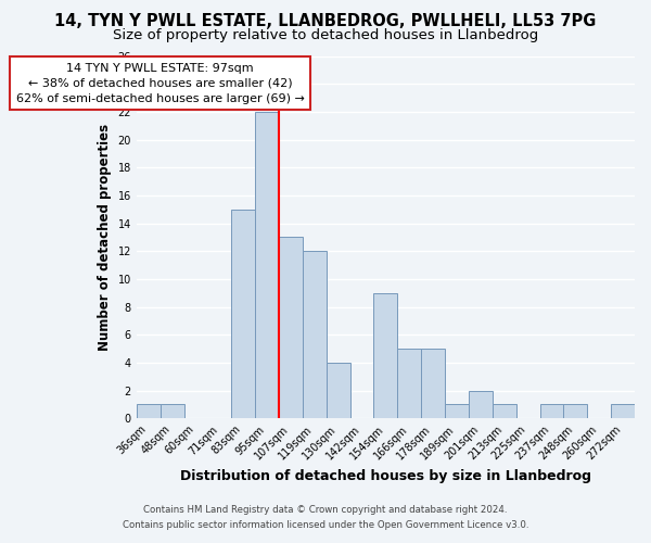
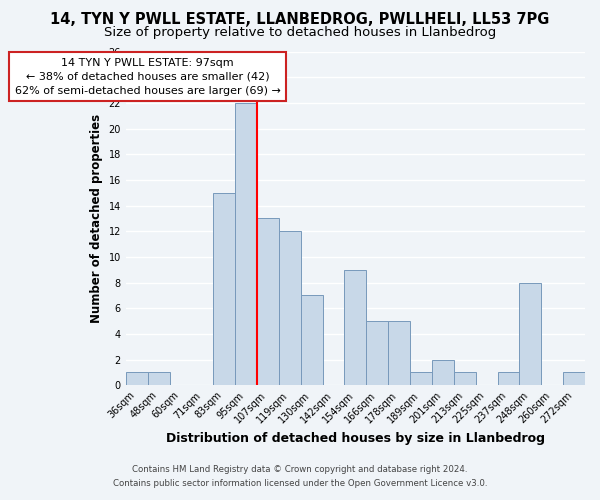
130sqm: 4 -> 7
248sqm: 1 -> 8
